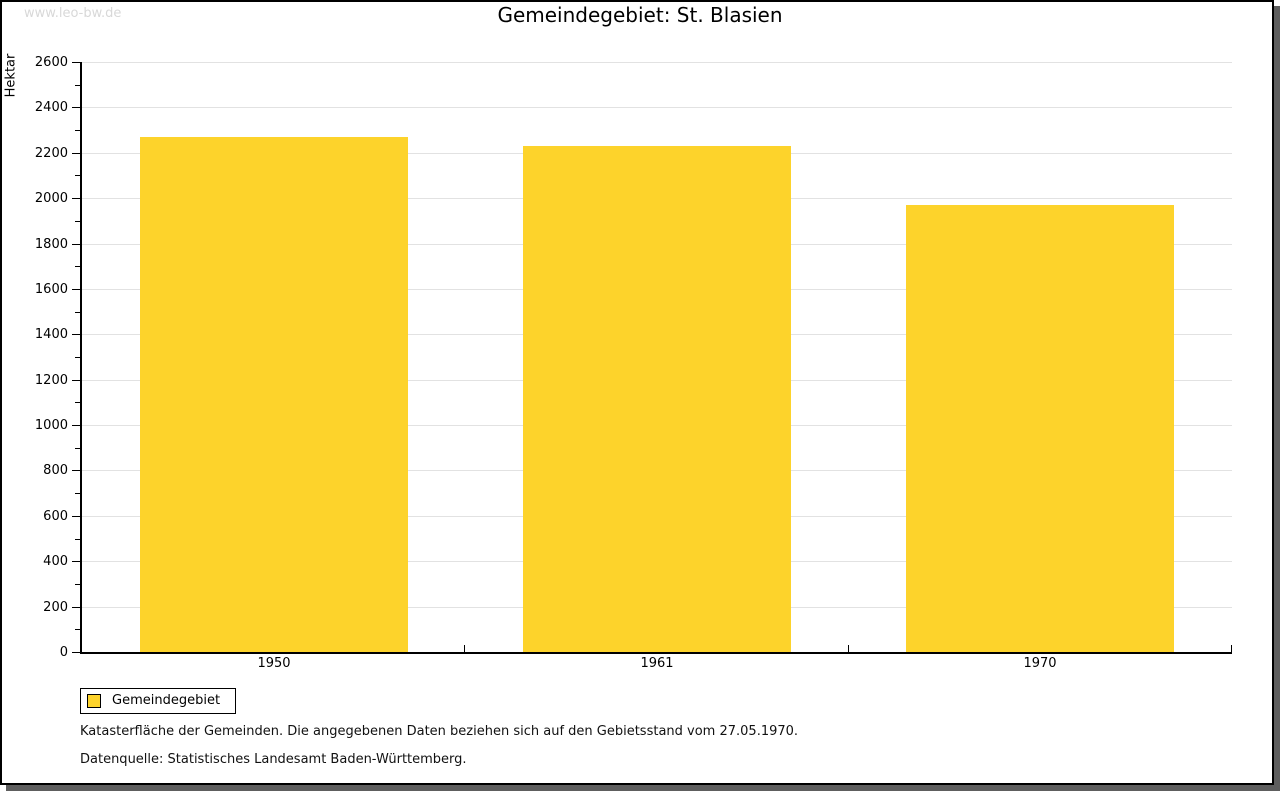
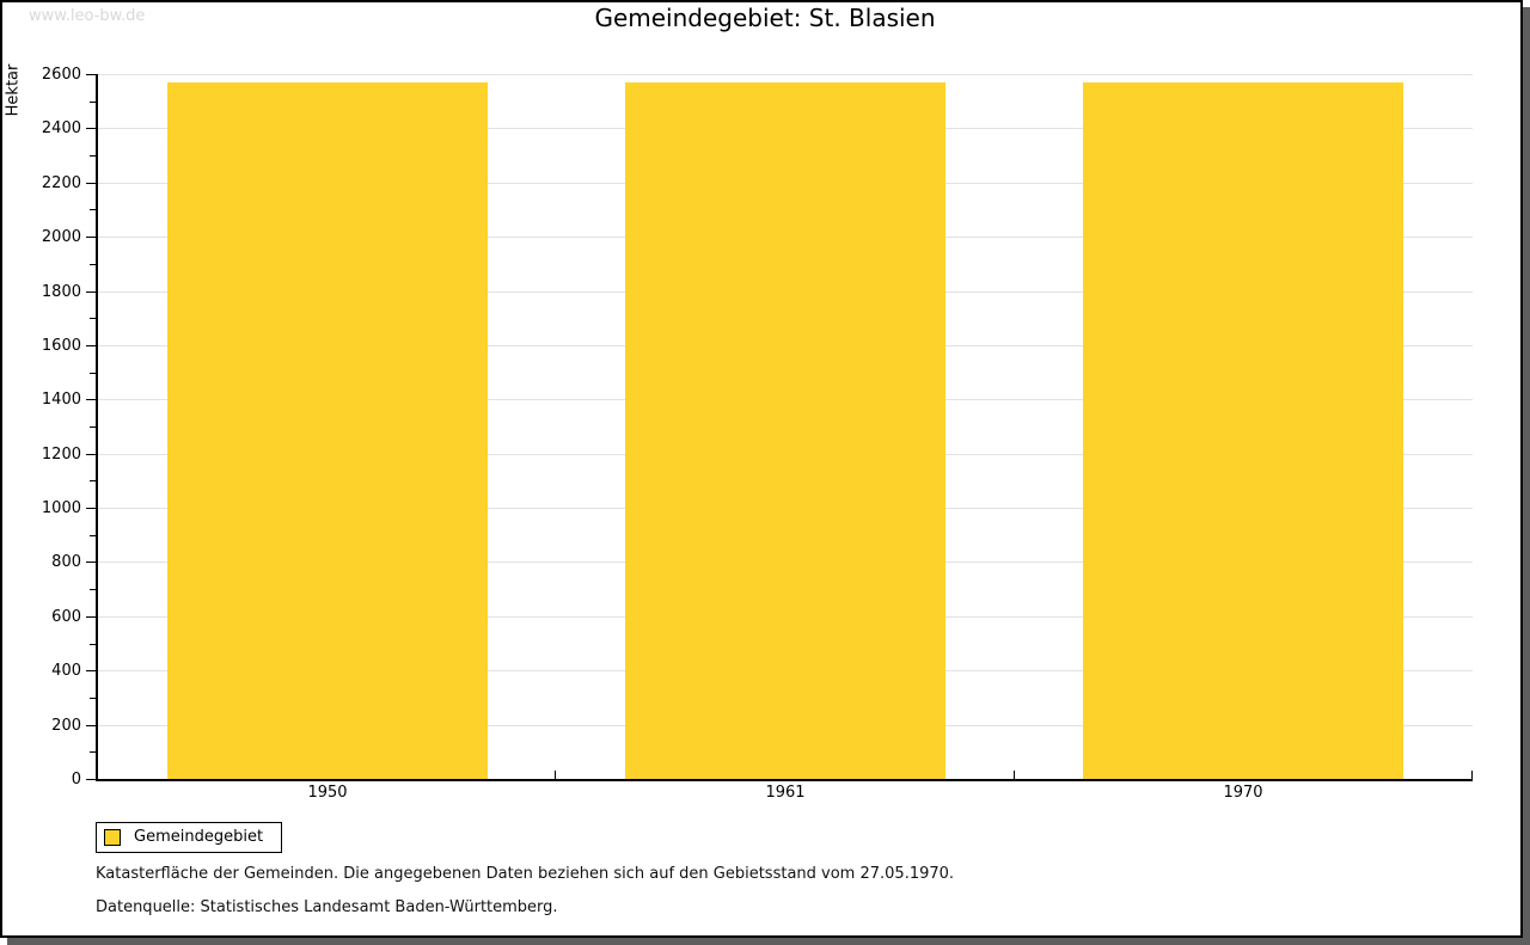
1950: 2270 -> 2570
1961: 2230 -> 2570
1970: 1970 -> 2570
